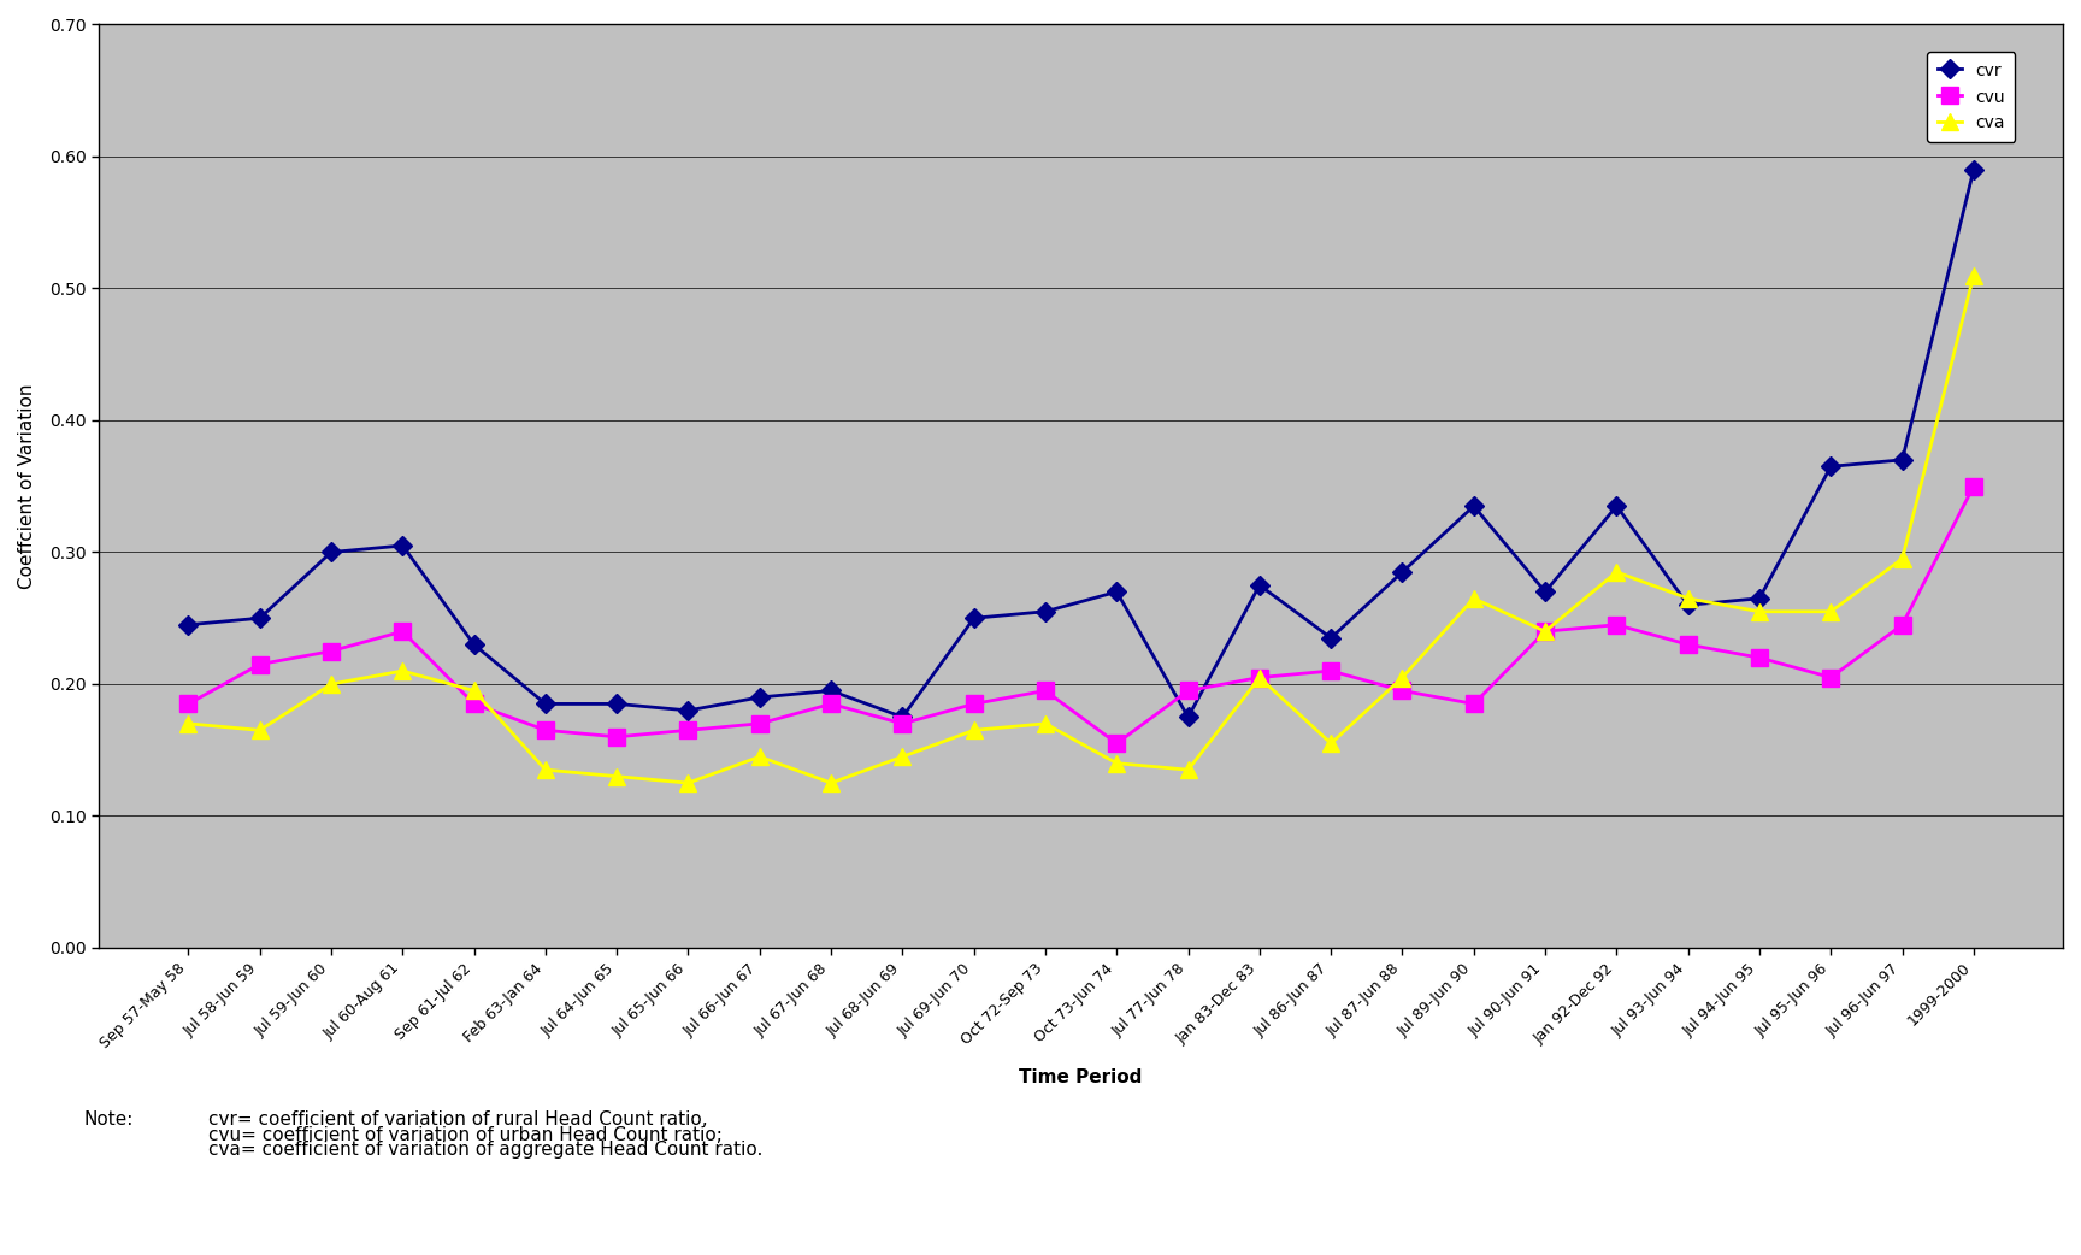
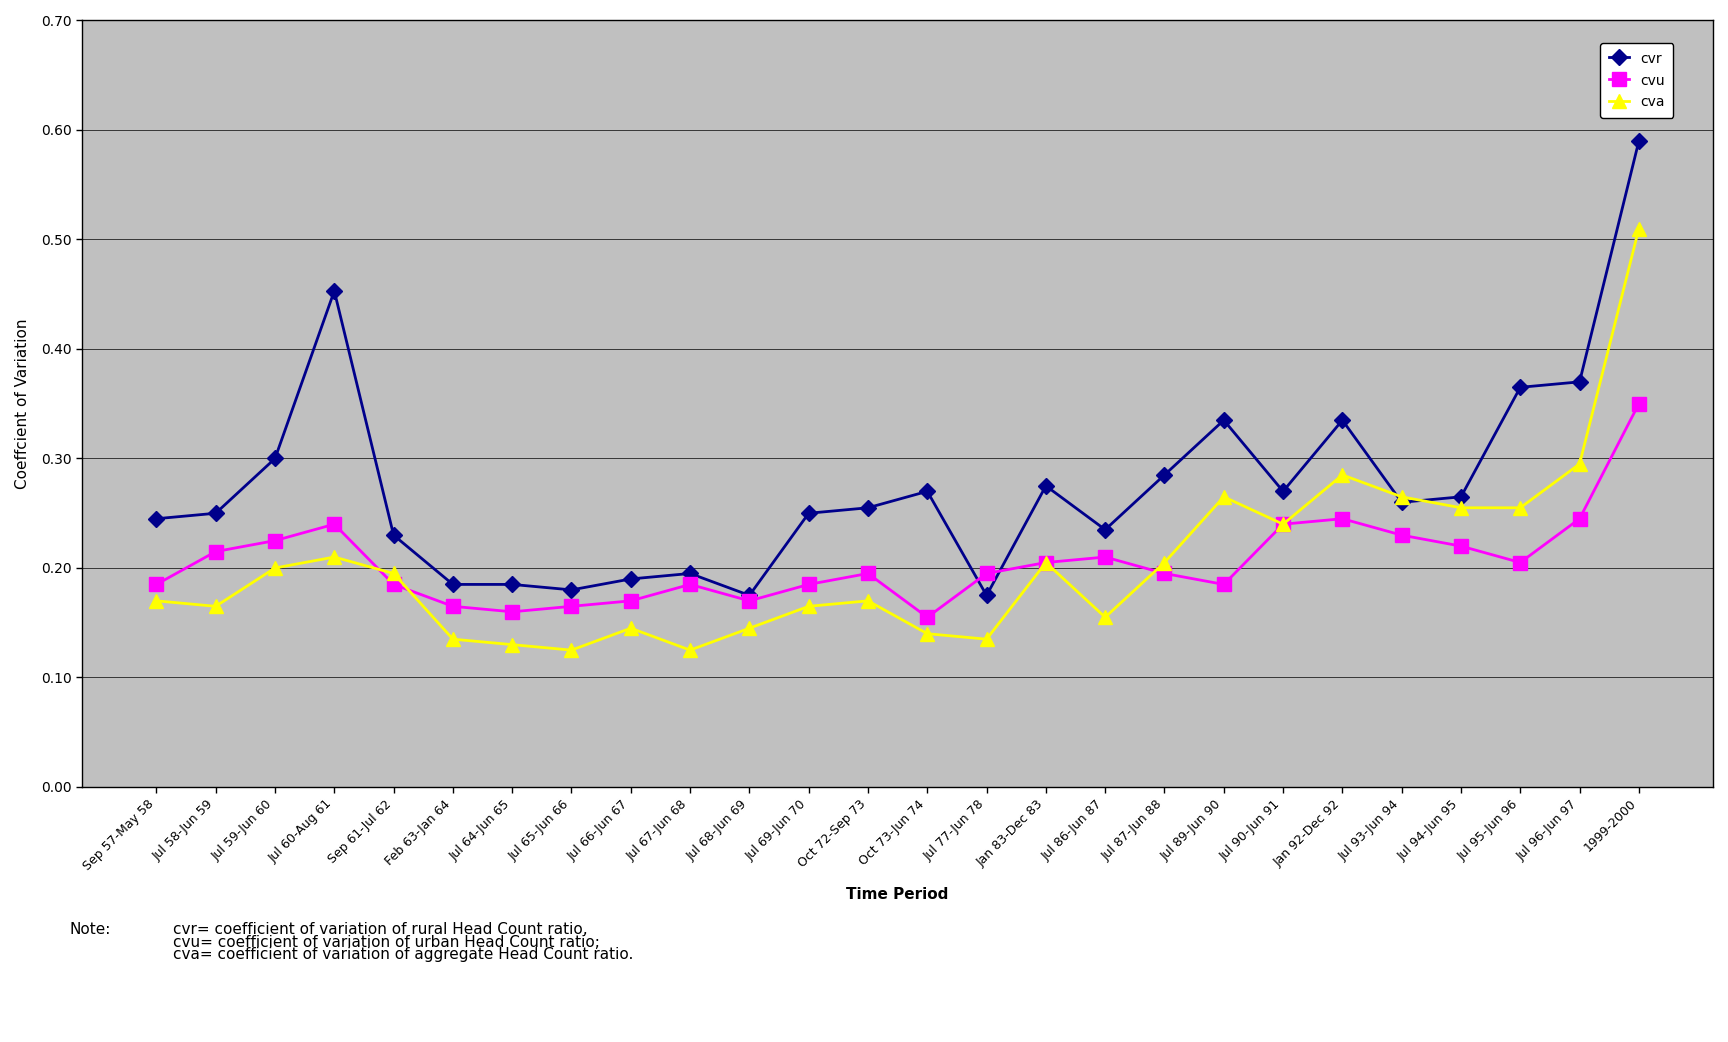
cvr/Jul 60-Aug 61: 0.305 -> 0.453
